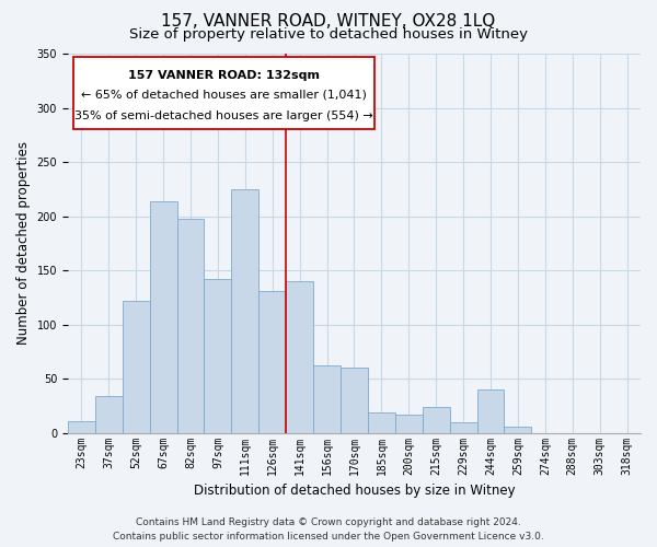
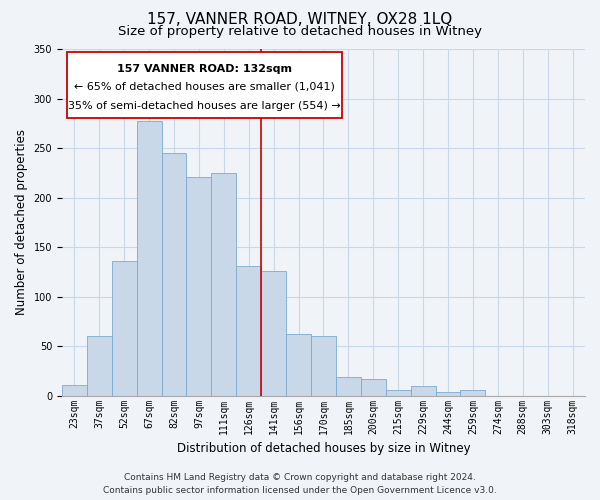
37sqm: 34 -> 60
52sqm: 122 -> 136
67sqm: 214 -> 277
82sqm: 198 -> 245
97sqm: 142 -> 221
141sqm: 140 -> 126
215sqm: 24 -> 6
244sqm: 40 -> 4
